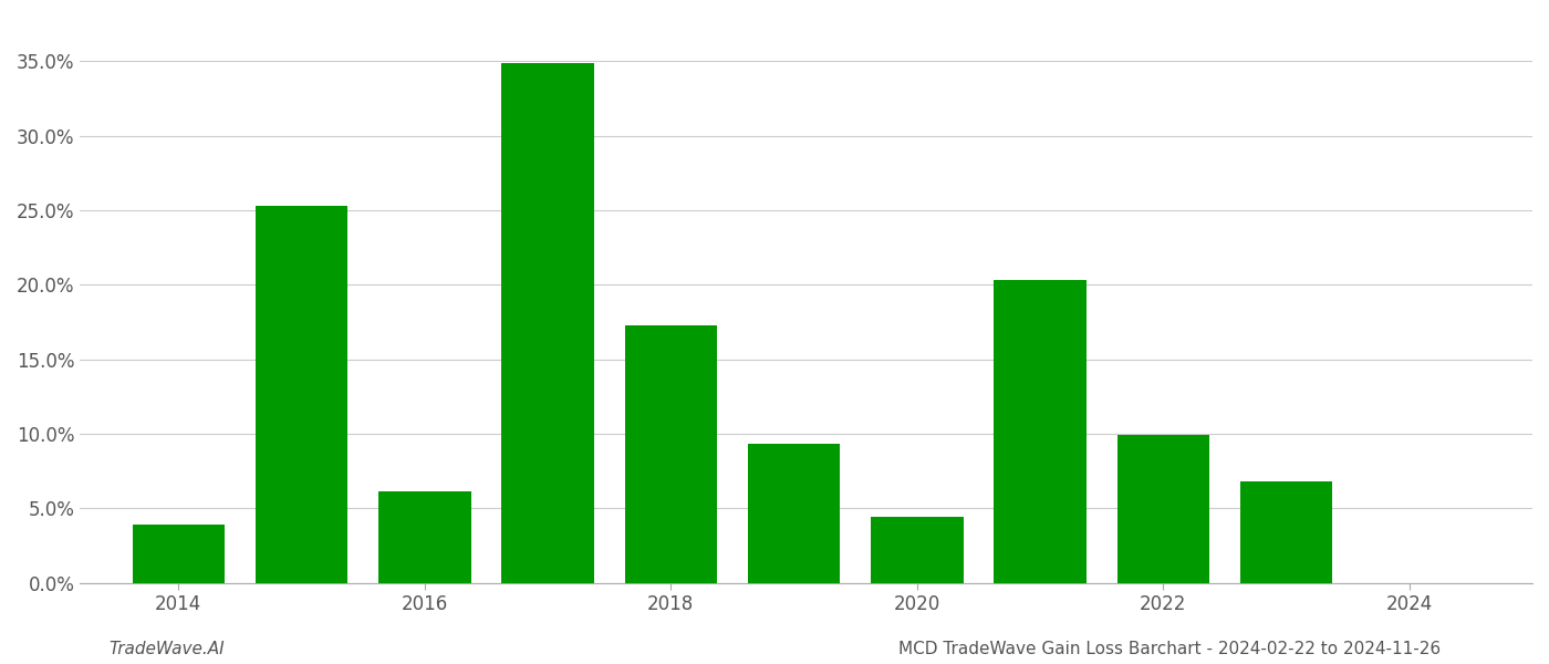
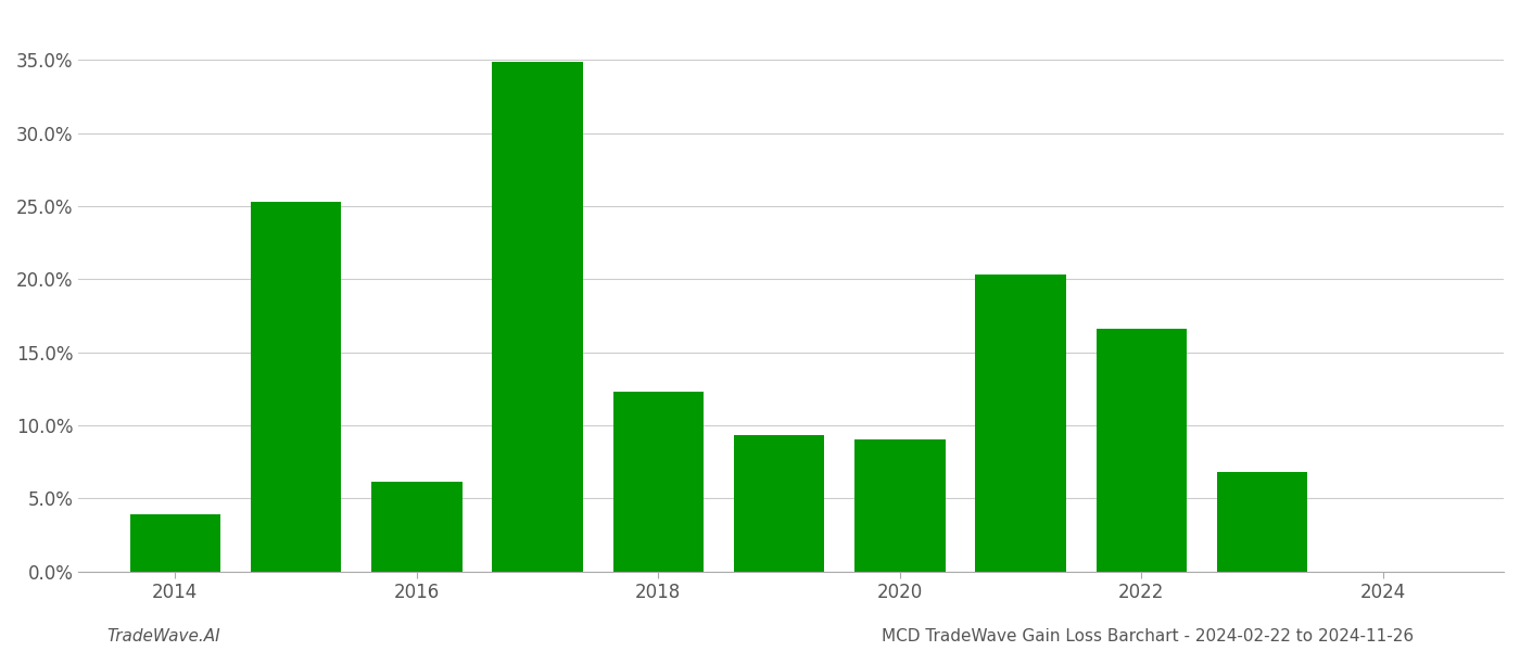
2018: 17.3% -> 12.3%
2020: 4.4% -> 9.0%
2022: 9.9% -> 16.6%
